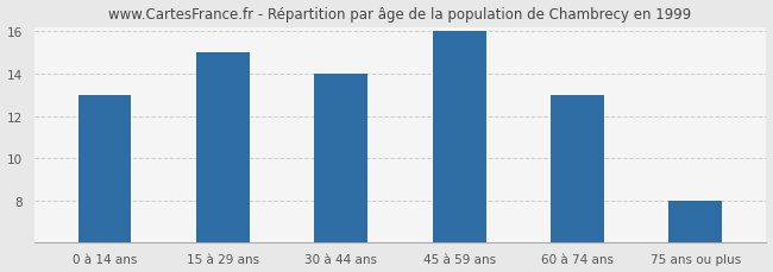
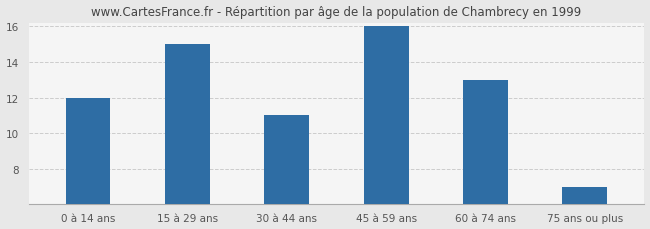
0 à 14 ans: 13 -> 12
30 à 44 ans: 14 -> 11
75 ans ou plus: 8 -> 7
